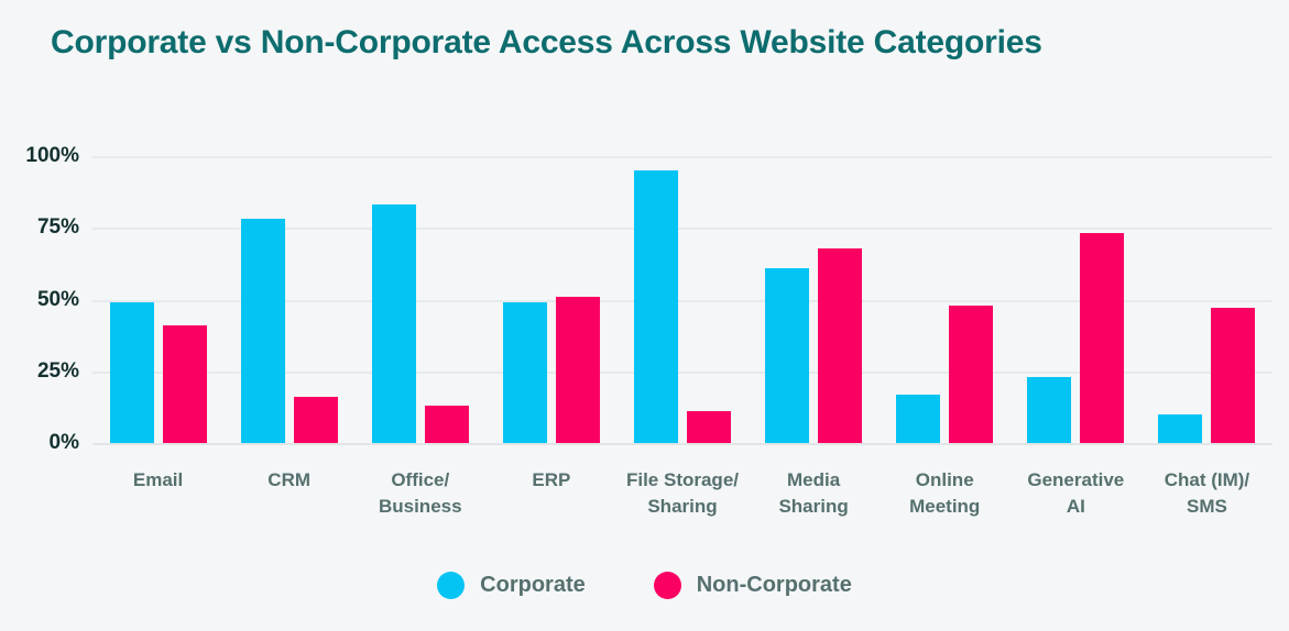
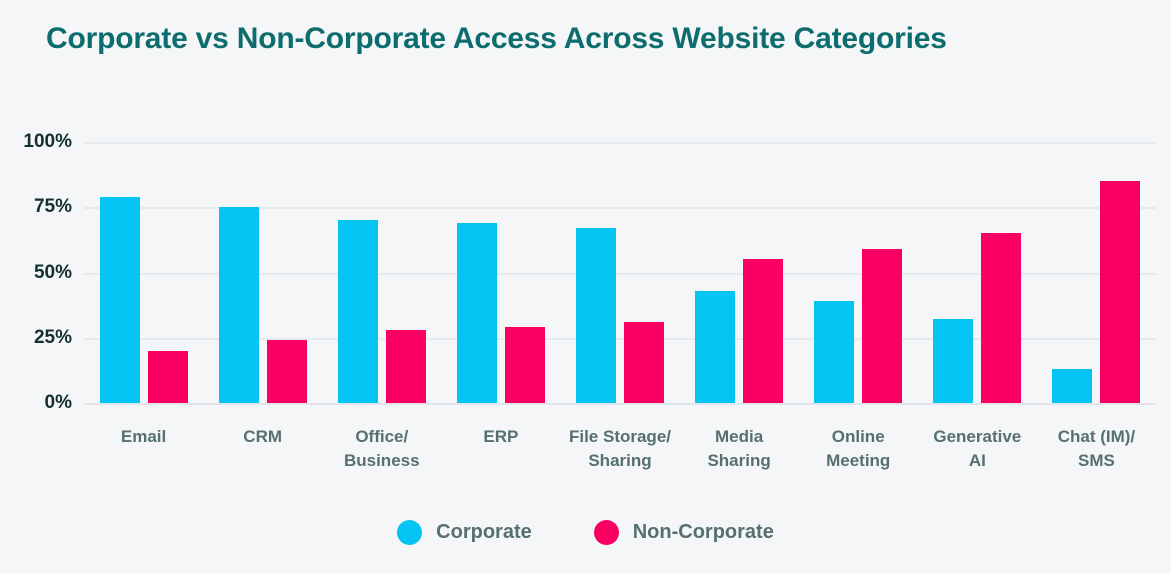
Corporate/Email: 49% -> 79%
Non-Corporate/Email: 41% -> 20%
Corporate/CRM: 78% -> 75%
Non-Corporate/CRM: 16% -> 24%
Corporate/Office/ Business: 83% -> 70%
Non-Corporate/Office/ Business: 13% -> 28%
Corporate/ERP: 49% -> 69%
Non-Corporate/ERP: 51% -> 29%
Corporate/File Storage/ Sharing: 95% -> 67%
Non-Corporate/File Storage/ Sharing: 11% -> 31%
Corporate/Media Sharing: 61% -> 43%
Non-Corporate/Media Sharing: 68% -> 55%
Corporate/Online Meeting: 17% -> 39%
Non-Corporate/Online Meeting: 48% -> 59%
Corporate/Generative AI: 23% -> 32%
Non-Corporate/Generative AI: 73% -> 65%
Corporate/Chat (IM)/ SMS: 10% -> 13%
Non-Corporate/Chat (IM)/ SMS: 47% -> 85%
